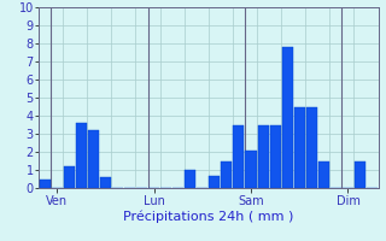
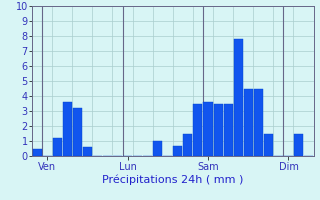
Sam: 2.1 -> 3.6
